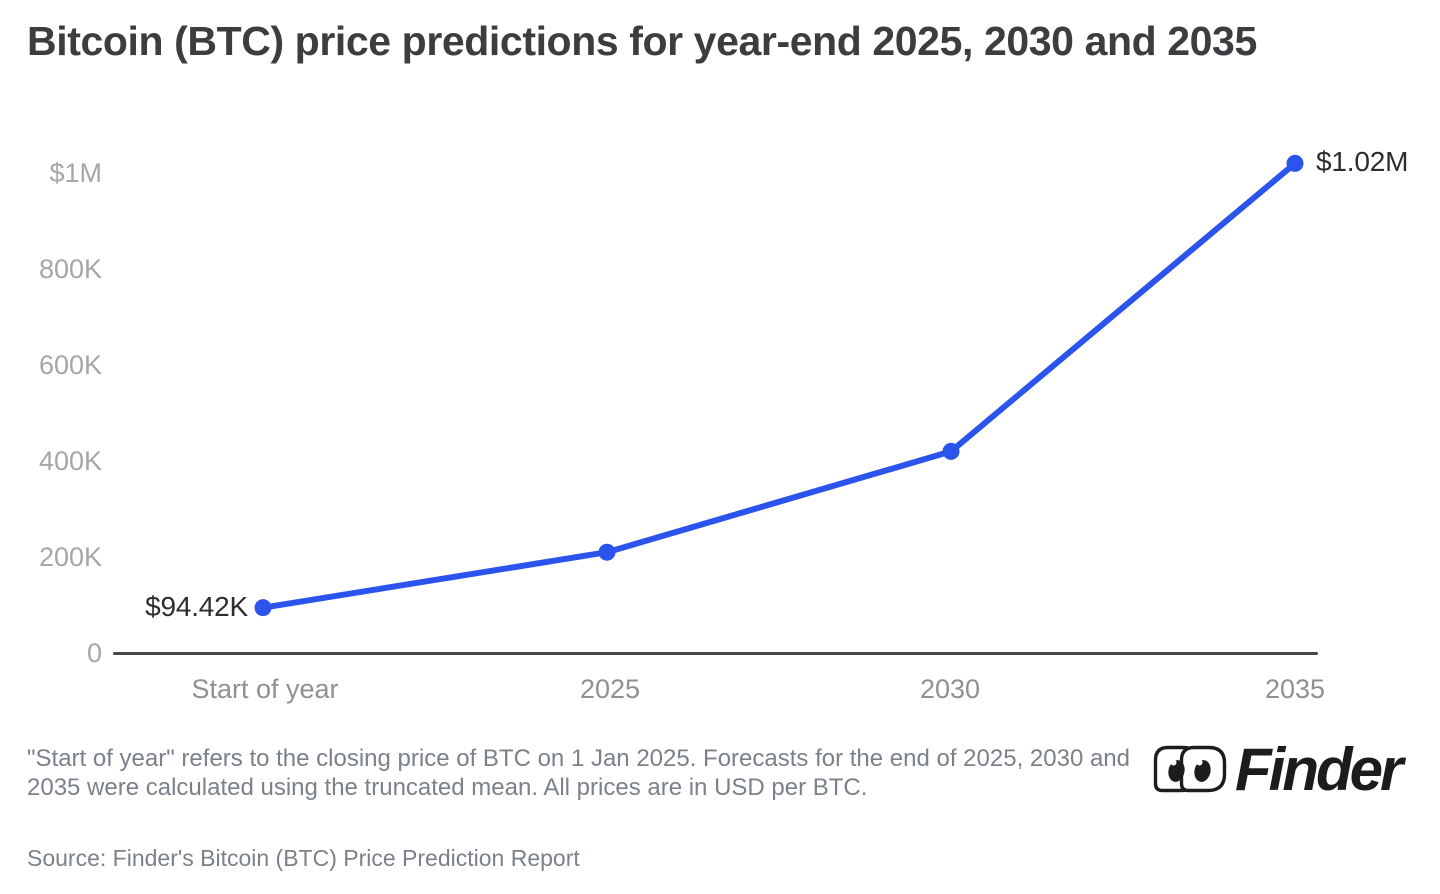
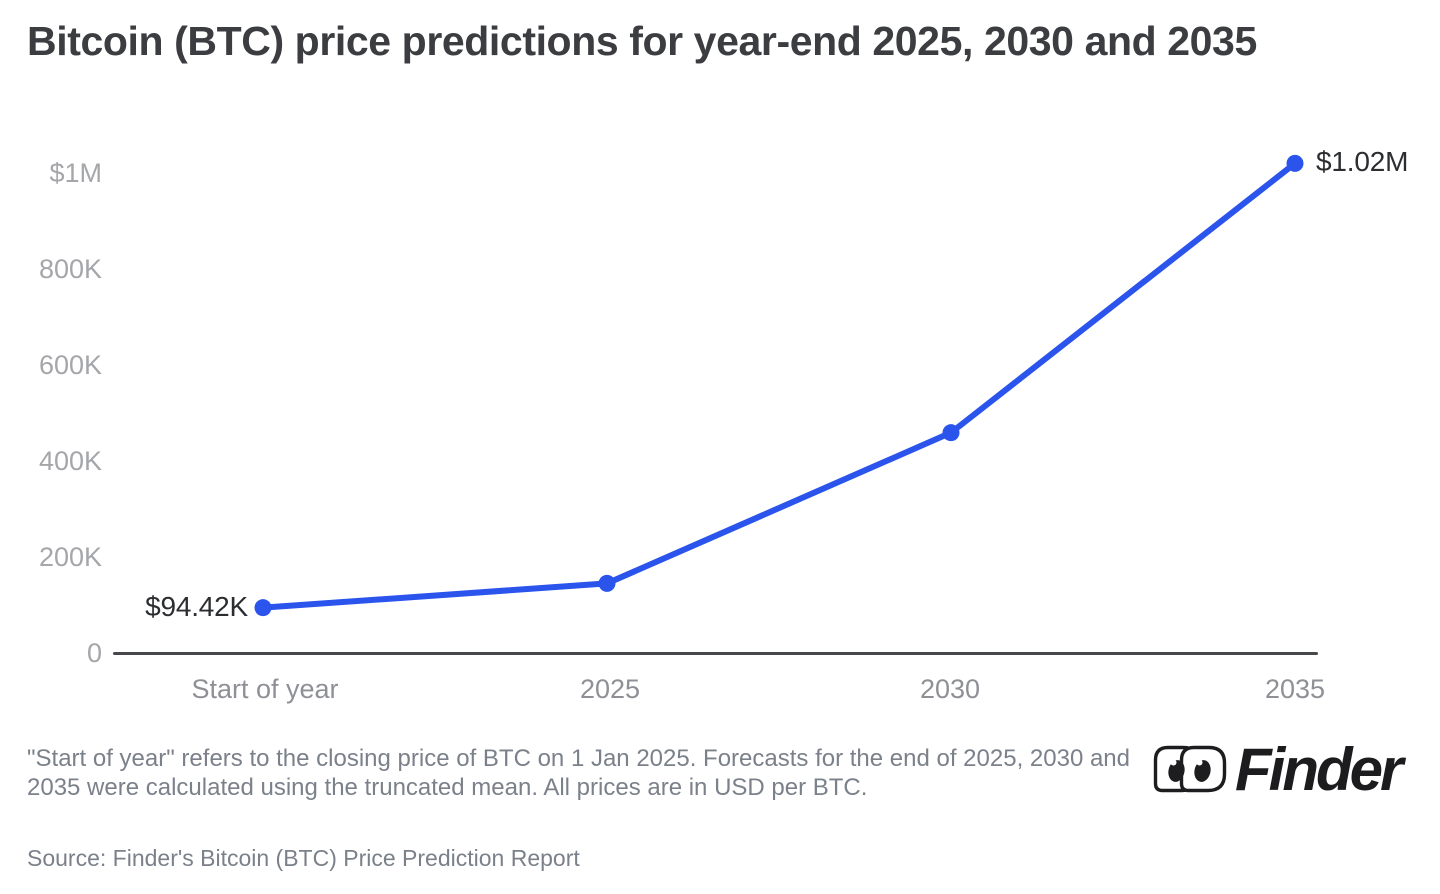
2025: 210K -> 140K
2030: 420K -> 460K
